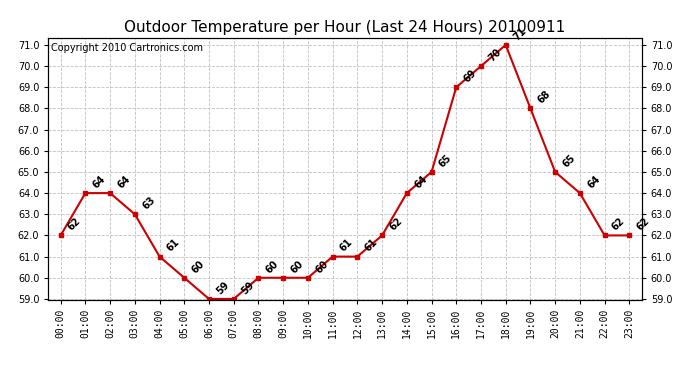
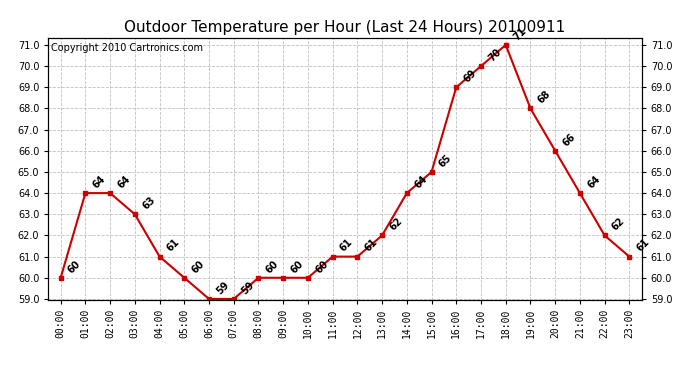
00:00: 62 -> 60
20:00: 65 -> 66
23:00: 62 -> 61
